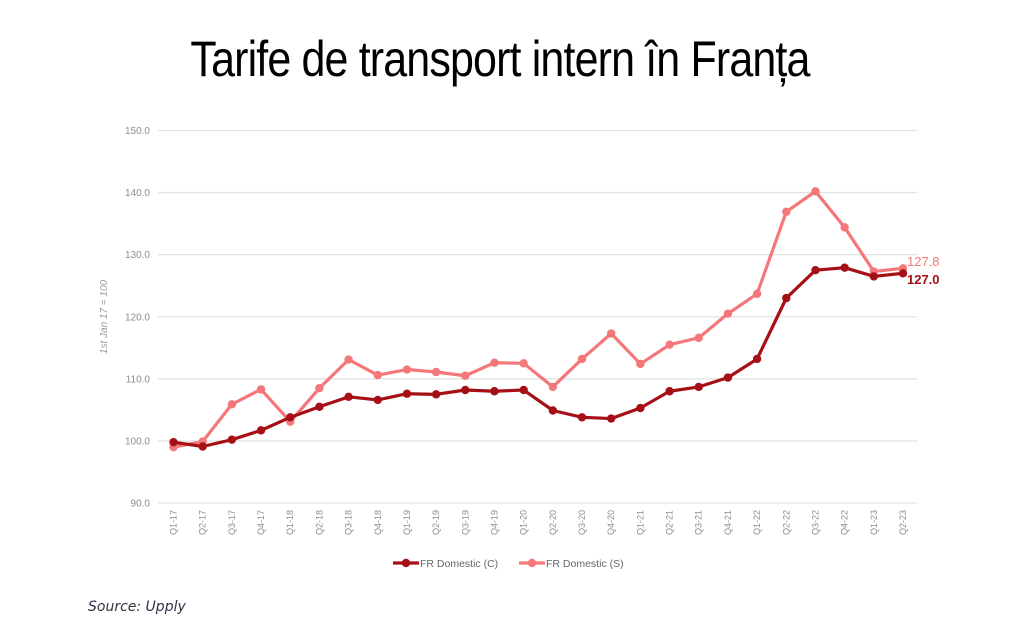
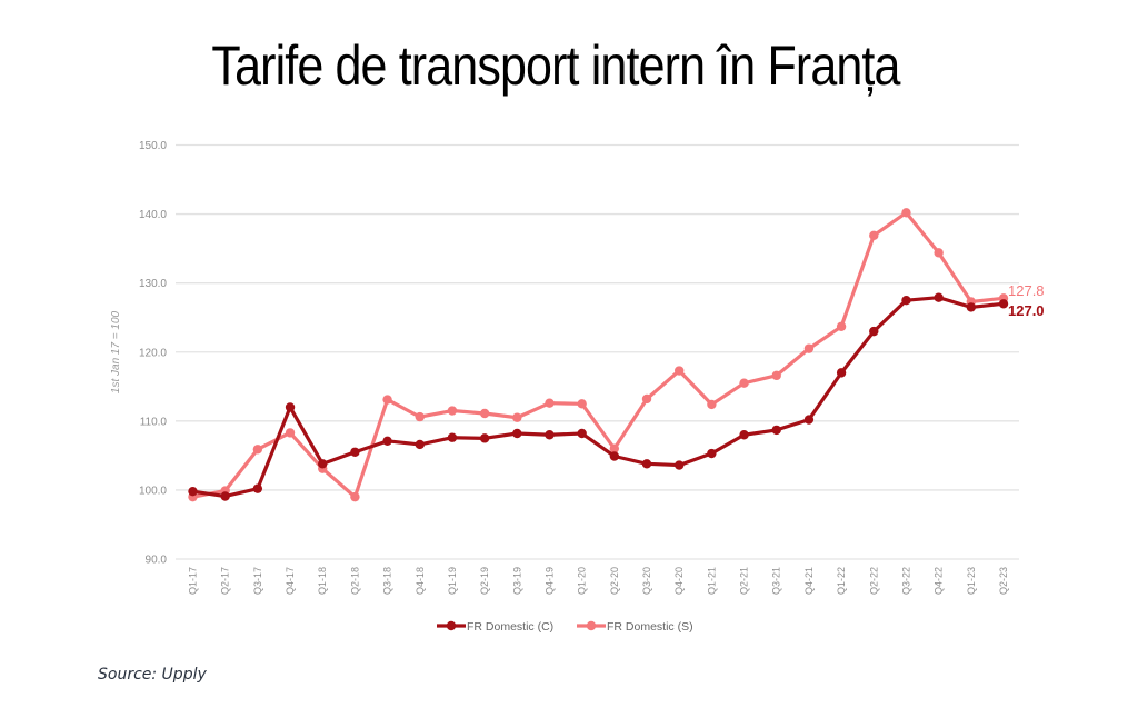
FR Domestic (C)/Q4-17: 102 -> 112
FR Domestic (S)/Q2-18: 108 -> 99
FR Domestic (S)/Q2-20: 109 -> 106
FR Domestic (C)/Q1-22: 113 -> 117
